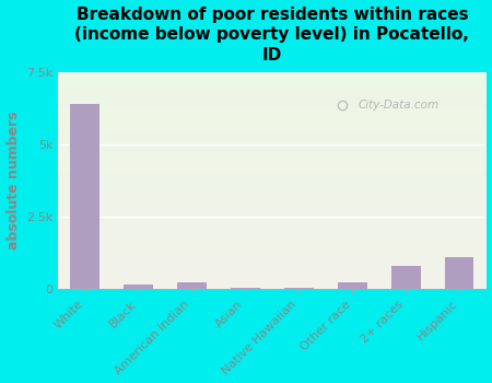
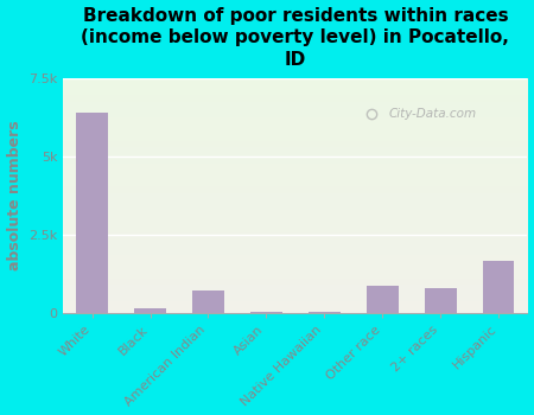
American Indian: 0.23k -> 0.70k
Other race: 0.23k -> 0.85k
Hispanic: 1.10k -> 1.65k
